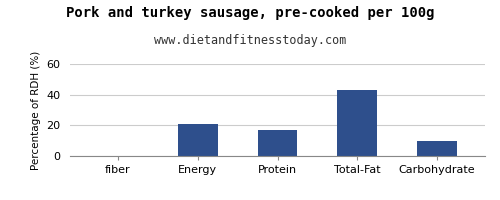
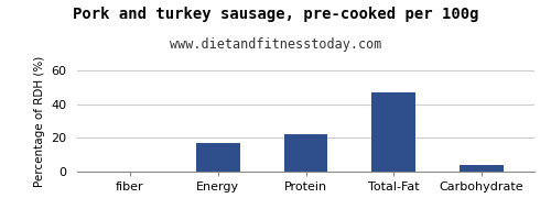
Energy: 21 -> 17
Protein: 17 -> 22
Total-Fat: 43 -> 47
Carbohydrate: 10 -> 4
